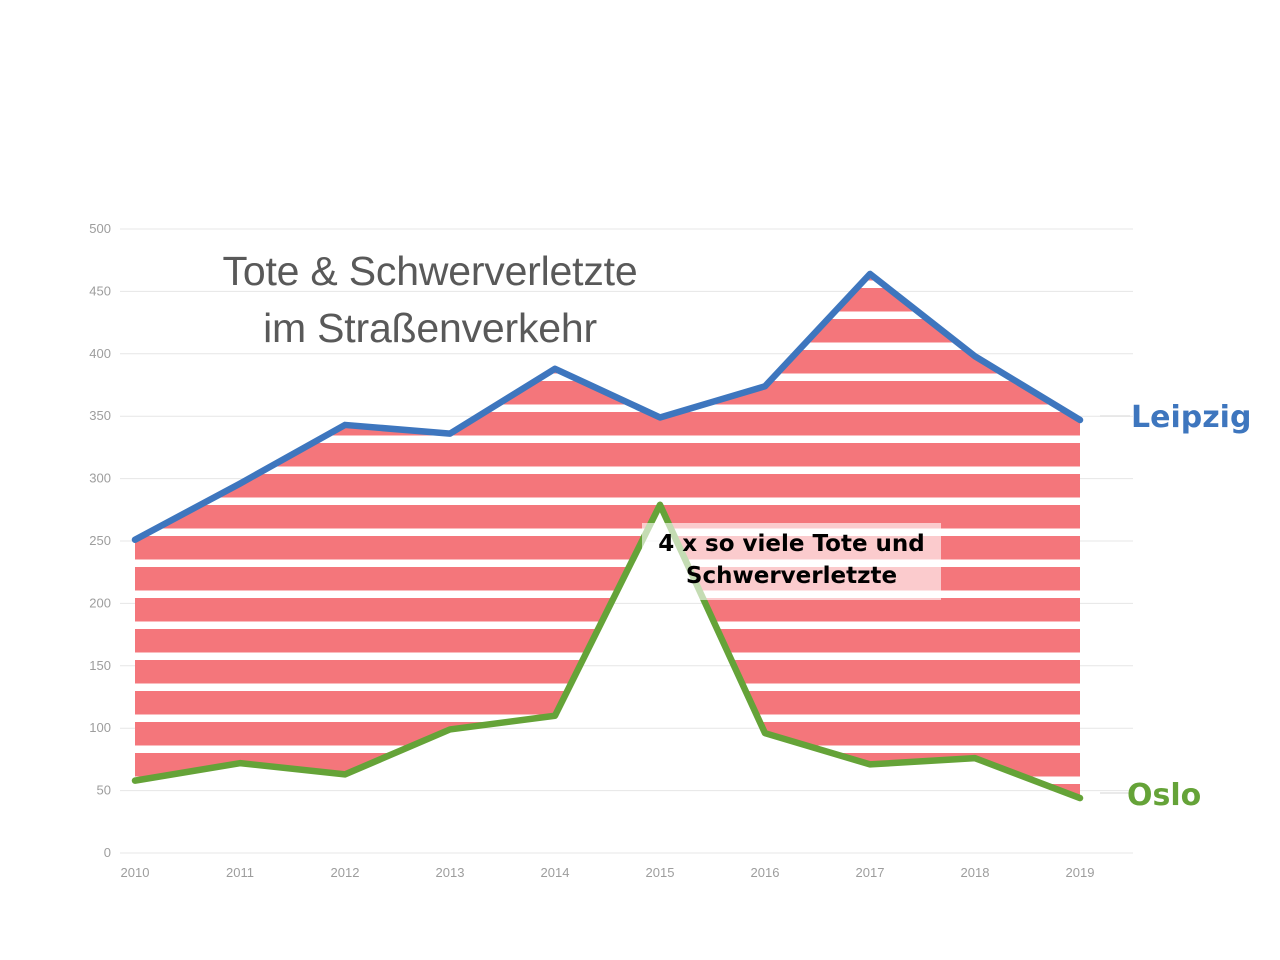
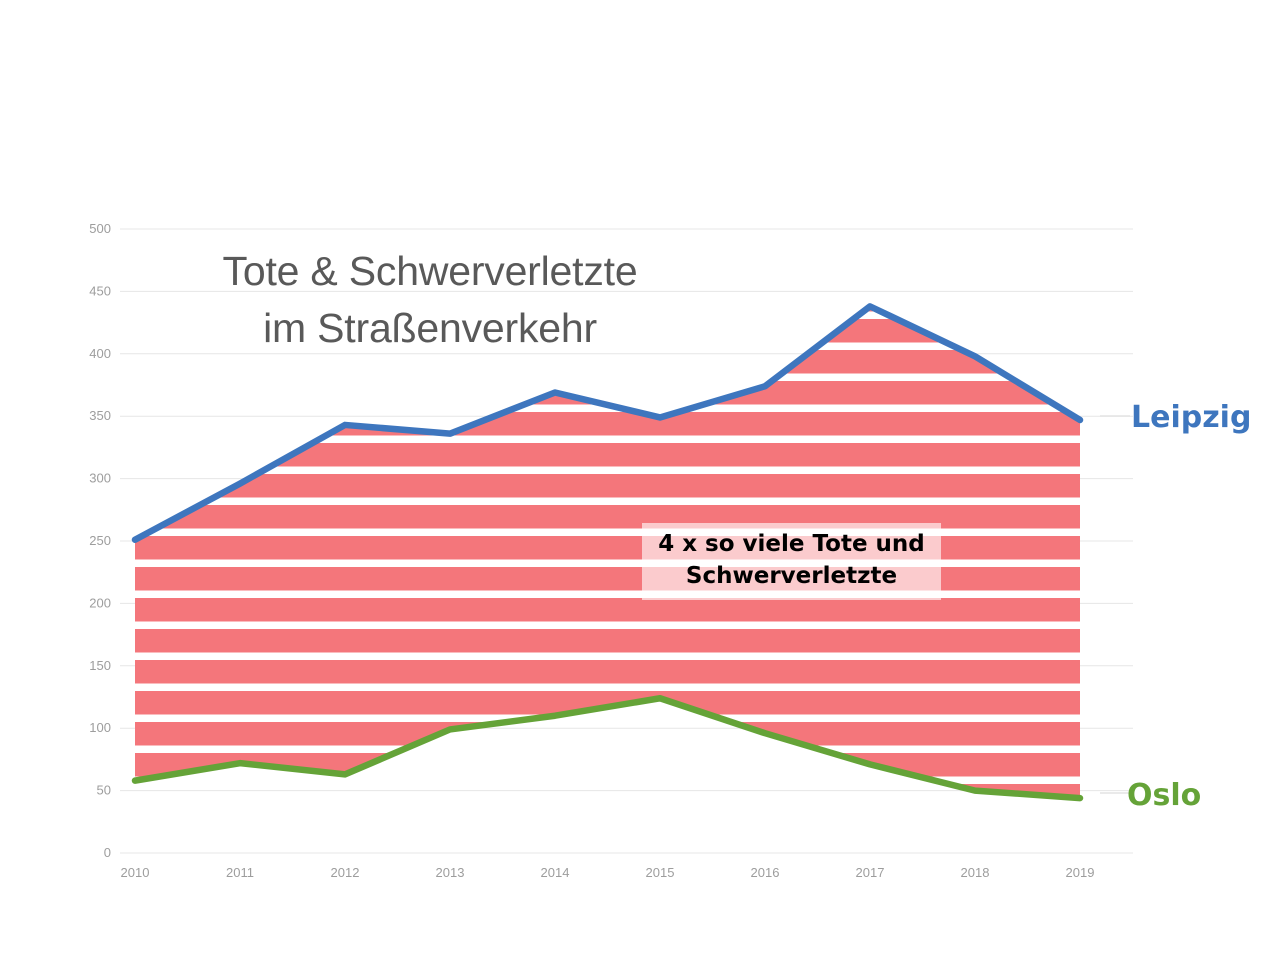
Leipzig/2014: 388 -> 369
Oslo/2015: 279 -> 124
Leipzig/2017: 464 -> 438
Oslo/2018: 76 -> 50
